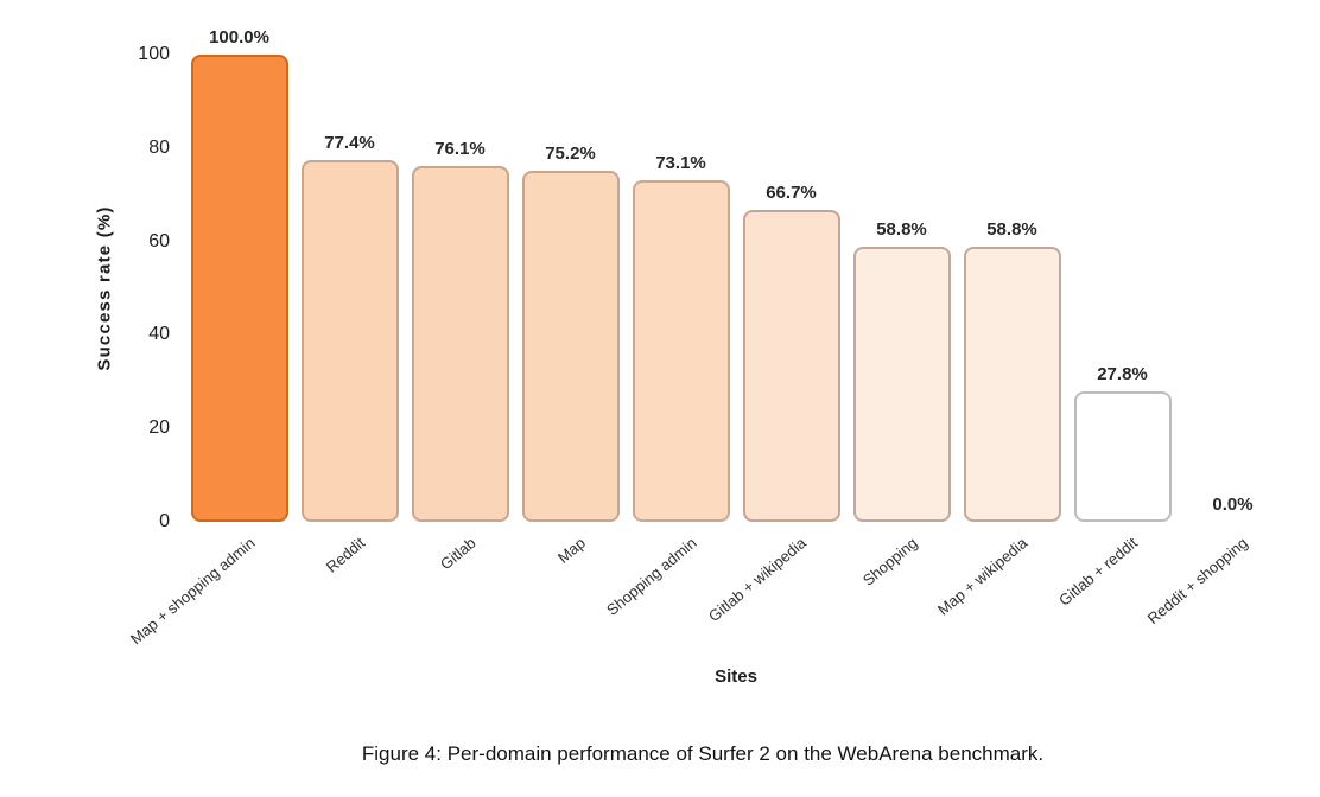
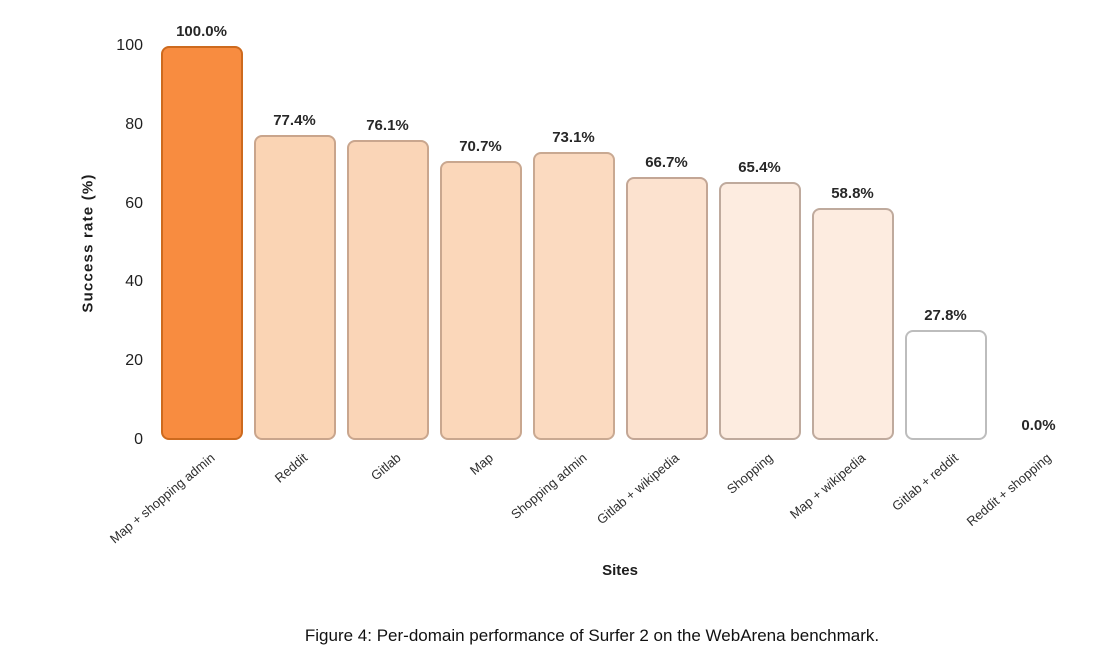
Map: 75.2% -> 70.7%
Shopping: 58.8% -> 65.4%
